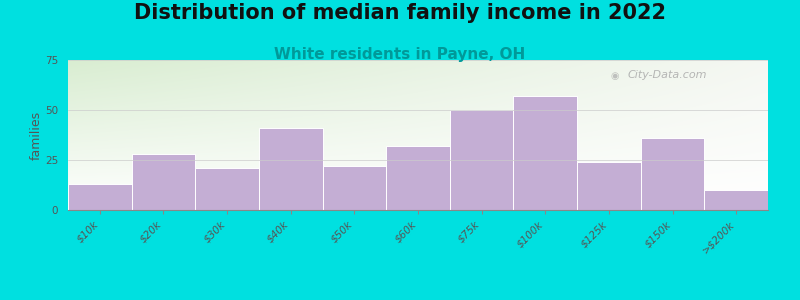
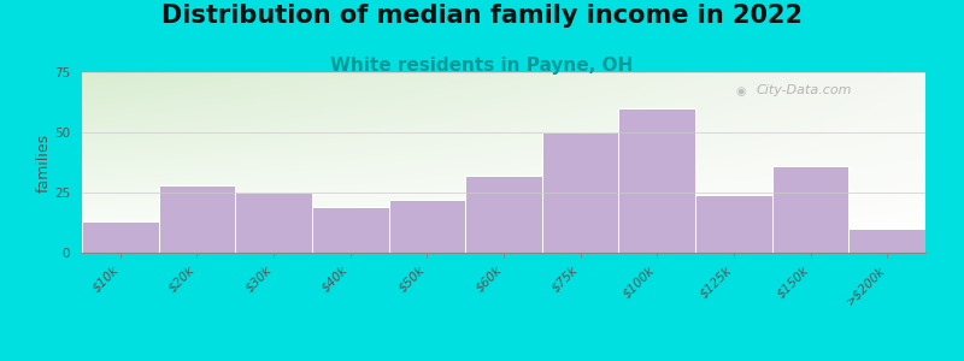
$30k: 21 -> 25
$40k: 41 -> 19
$100k: 57 -> 60
